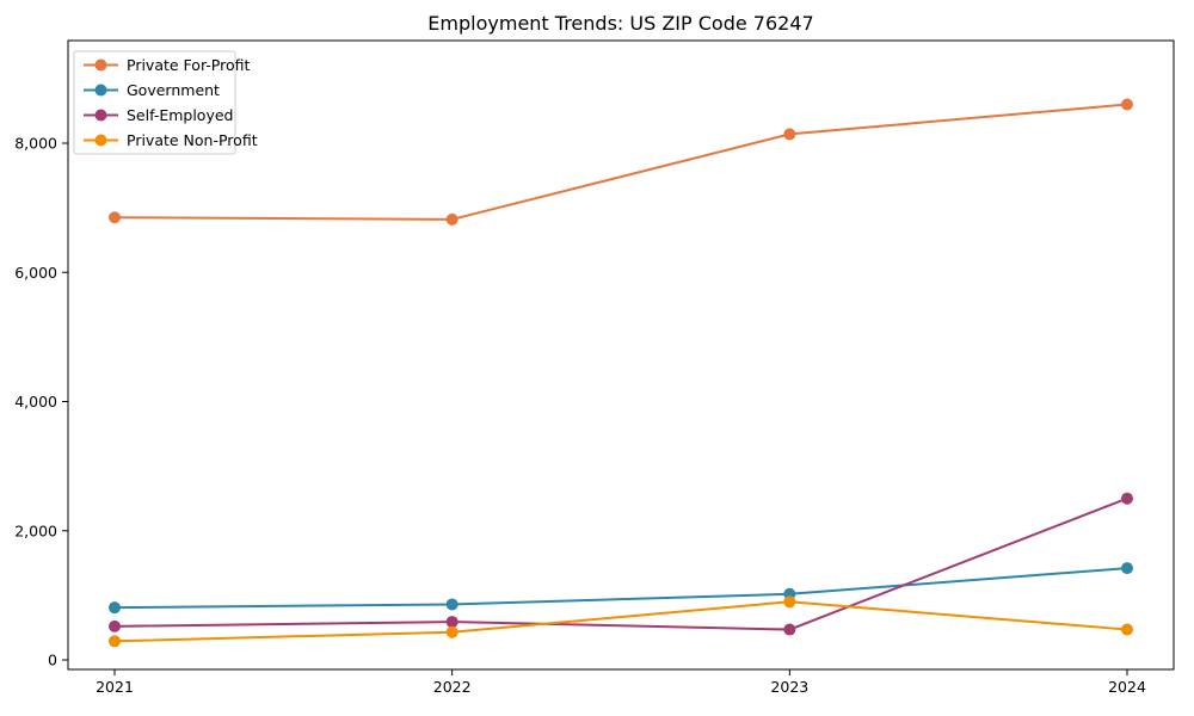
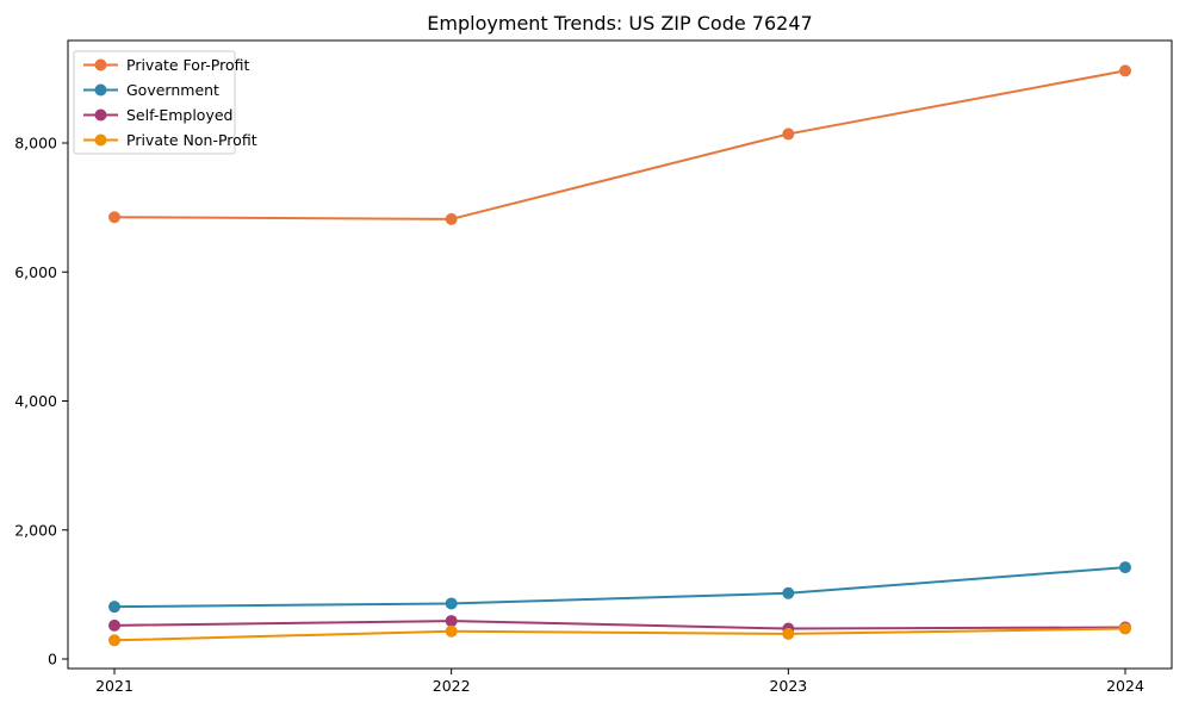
Private Non-Profit/2023: 900 -> 400
Private For-Profit/2024: 8600 -> 9100
Self-Employed/2024: 2500 -> 500
